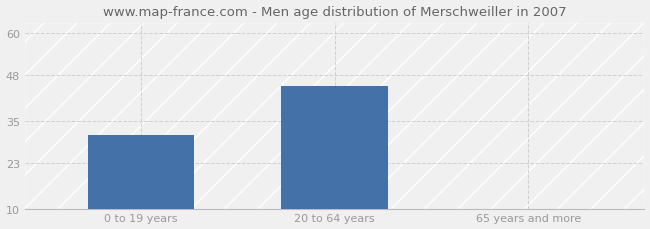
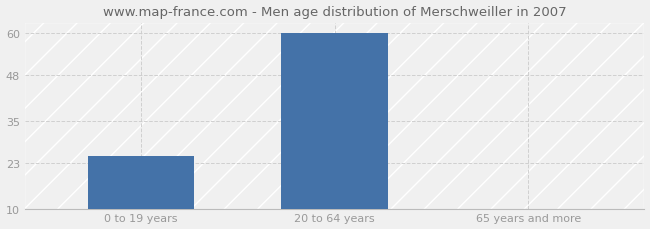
0 to 19 years: 31 -> 25
20 to 64 years: 45 -> 60
